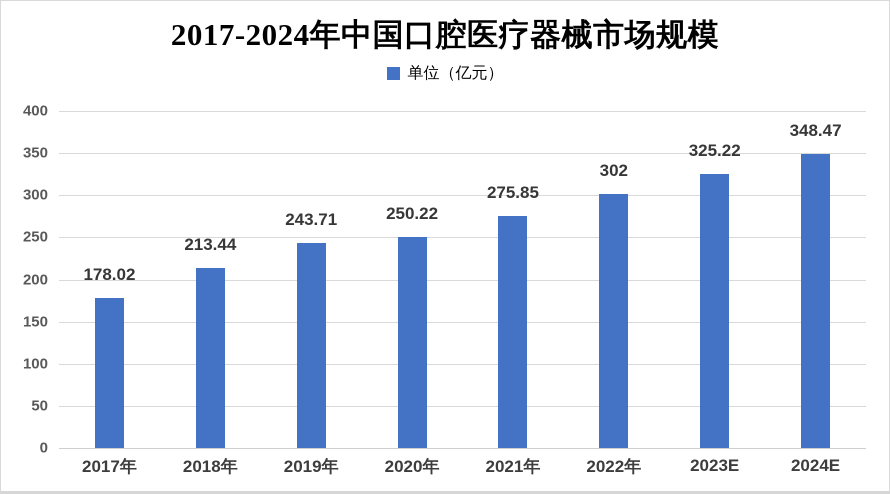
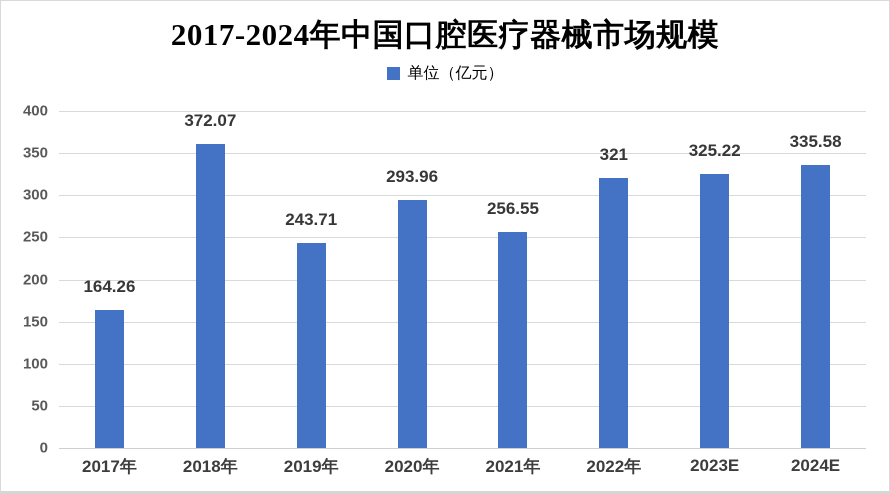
2017年: 178.02 -> 164.26
2018年: 213.44 -> 372.07
2020年: 250.22 -> 293.96
2021年: 275.85 -> 256.55
2022年: 302 -> 321
2024E: 348.47 -> 335.58
